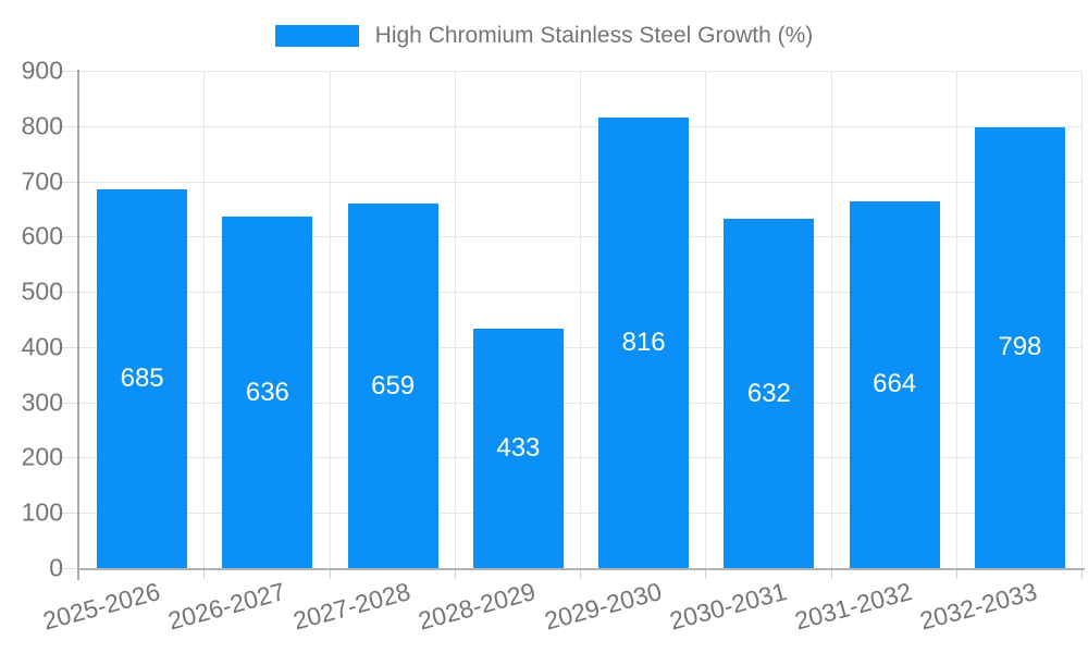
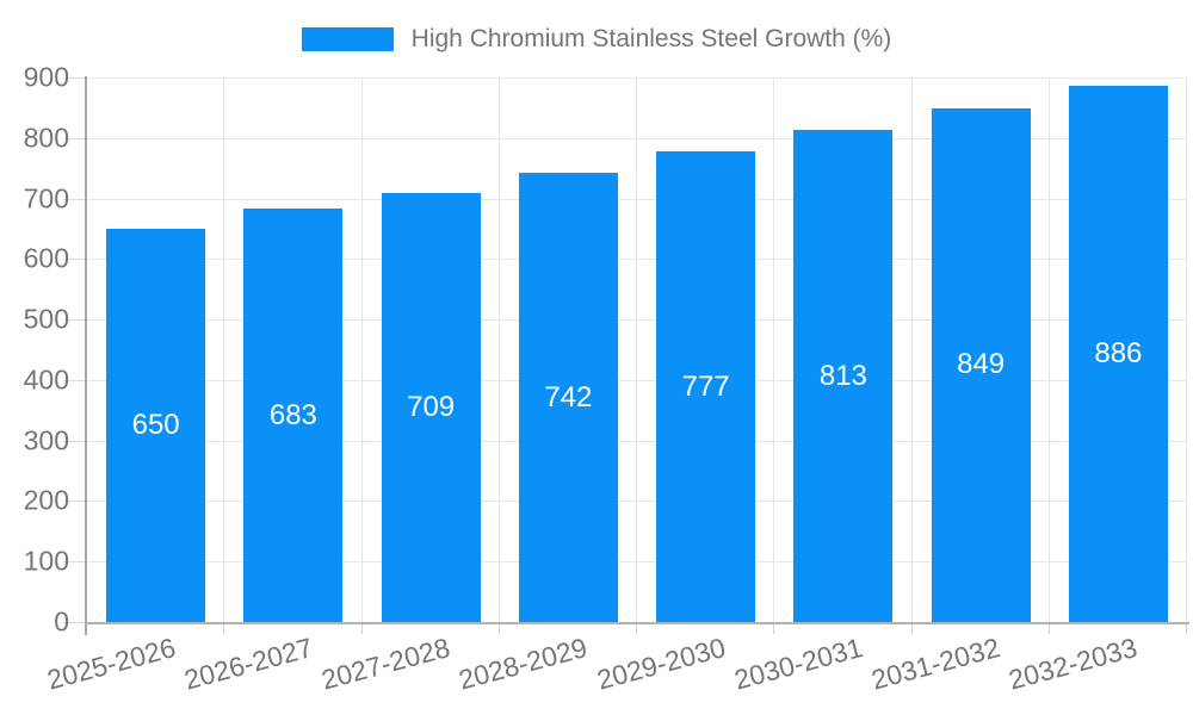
2025-2026: 685 -> 650
2026-2027: 636 -> 683
2027-2028: 659 -> 709
2028-2029: 433 -> 742
2029-2030: 816 -> 777
2030-2031: 632 -> 813
2031-2032: 664 -> 849
2032-2033: 798 -> 886
